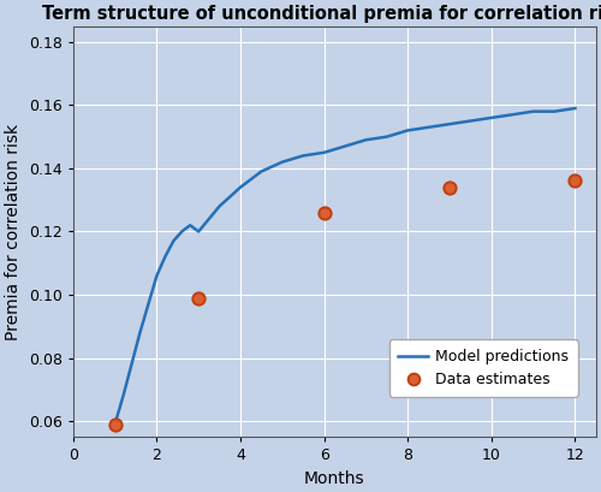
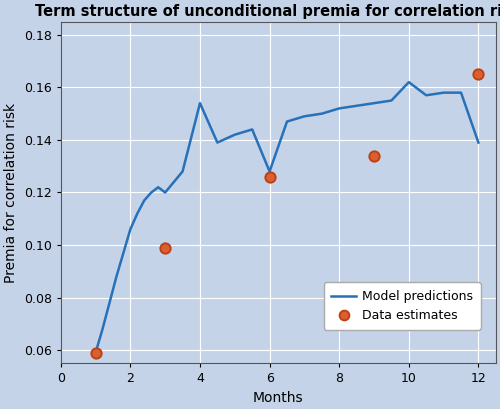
Model predictions/4: 0.134 -> 0.154
Model predictions/6: 0.145 -> 0.128
Model predictions/10: 0.156 -> 0.162
Data estimates/12: 0.136 -> 0.165
Model predictions/12: 0.159 -> 0.139
